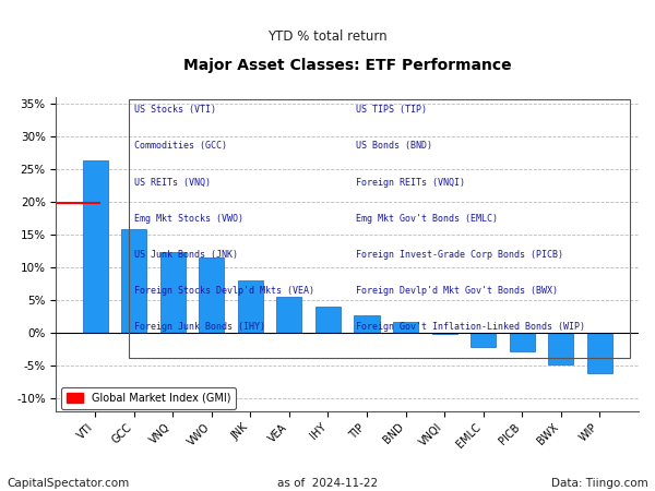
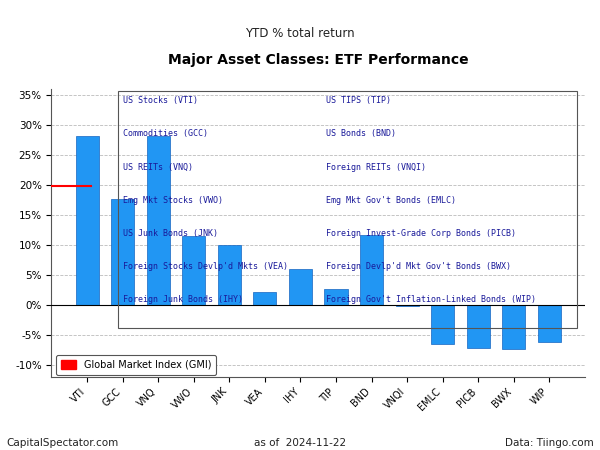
VTI: 26.3% -> 28.2%
GCC: 15.8% -> 17.6%
VNQ: 12.4% -> 28.2%
JNK: 8.0% -> 10.0%
VEA: 5.5% -> 2.2%
IHY: 4.0% -> 6.0%
BND: 1.7% -> 11.6%
EMLC: -2.2% -> -6.6%
PICB: -2.8% -> -7.2%
BWX: -4.8% -> -7.4%
